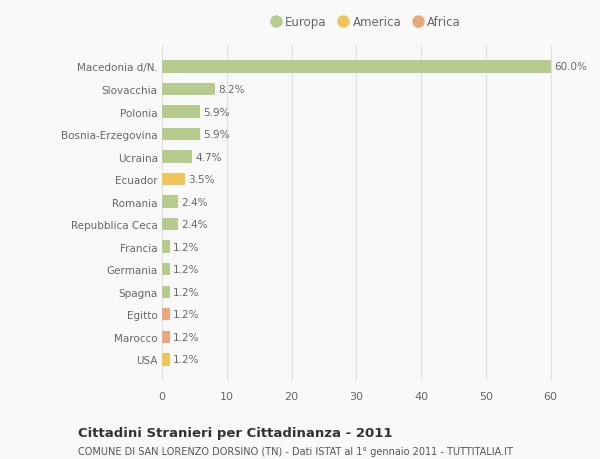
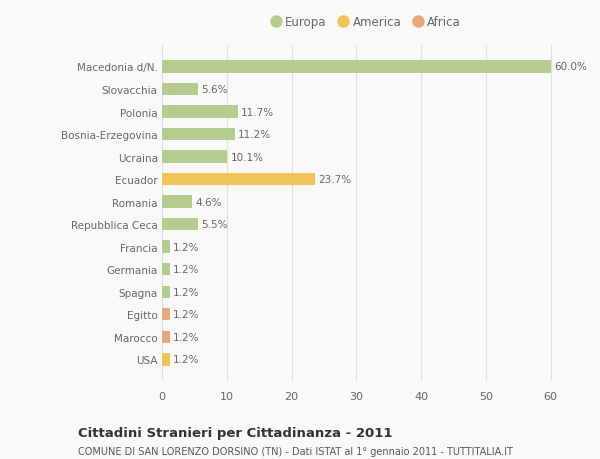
Slovacchia: 8.2% -> 5.6%
Polonia: 5.9% -> 11.7%
Bosnia-Erzegovina: 5.9% -> 11.2%
Ucraina: 4.7% -> 10.1%
Ecuador: 3.5% -> 23.7%
Romania: 2.4% -> 4.6%
Repubblica Ceca: 2.4% -> 5.5%
